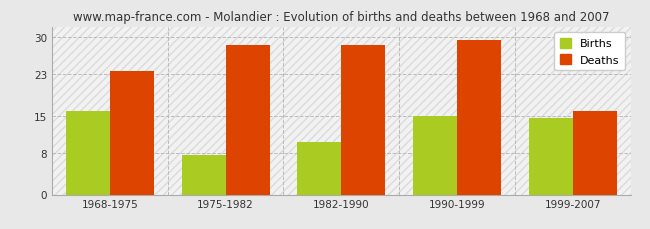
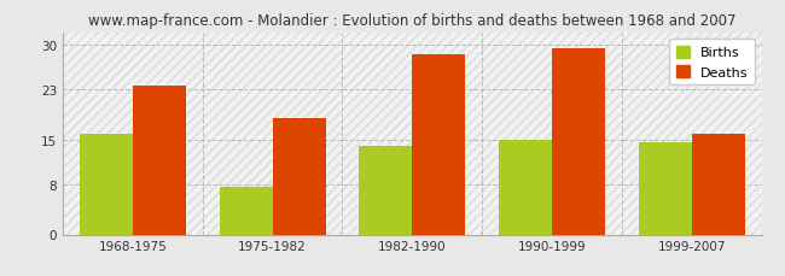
Deaths/1975-1982: 28.5 -> 18.4
Births/1982-1990: 10.0 -> 14.0
